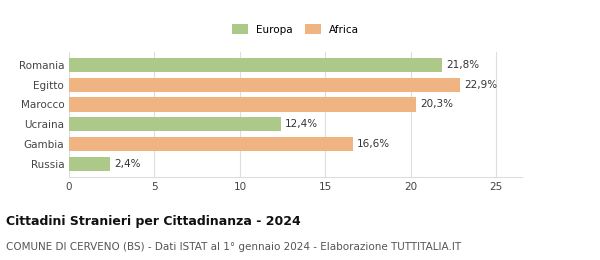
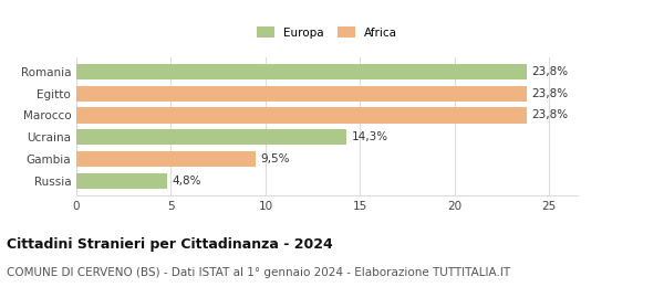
Romania: 21,8% -> 23,8%
Egitto: 22,9% -> 23,8%
Marocco: 20,3% -> 23,8%
Ucraina: 12,4% -> 14,3%
Gambia: 16,6% -> 9,5%
Russia: 2,4% -> 4,8%
